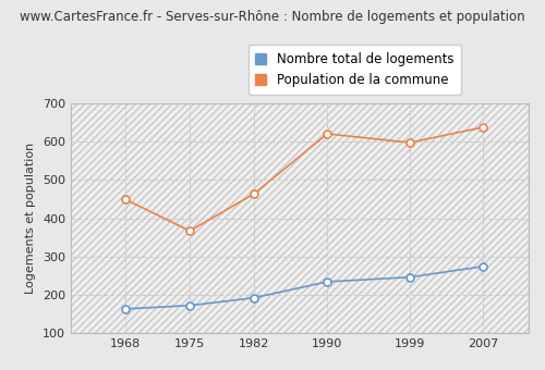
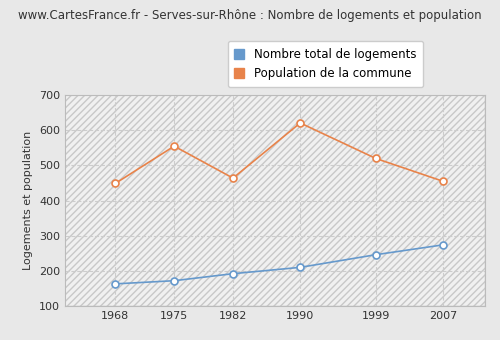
Population de la commune/1975: 367 -> 555
Nombre total de logements/1990: 234 -> 210
Population de la commune/1999: 598 -> 520
Population de la commune/2007: 638 -> 455
